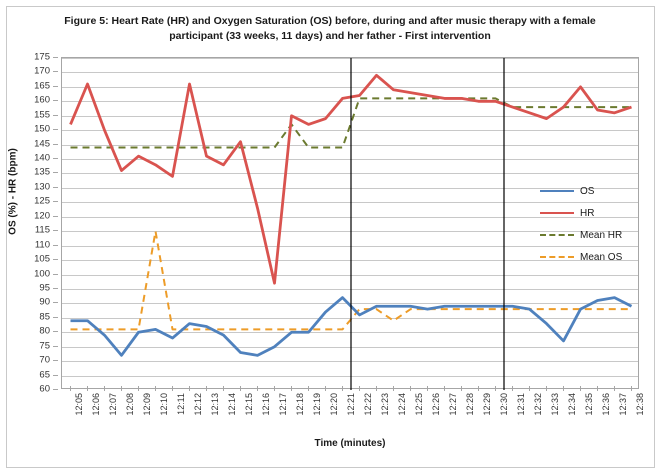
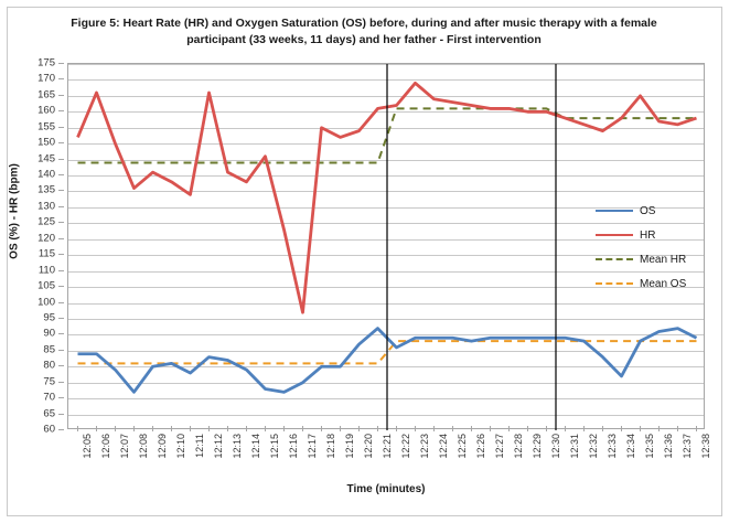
Mean OS/12:10: 115 -> 81
Mean HR/12:18: 152 -> 144
Mean OS/12:24: 84 -> 88
